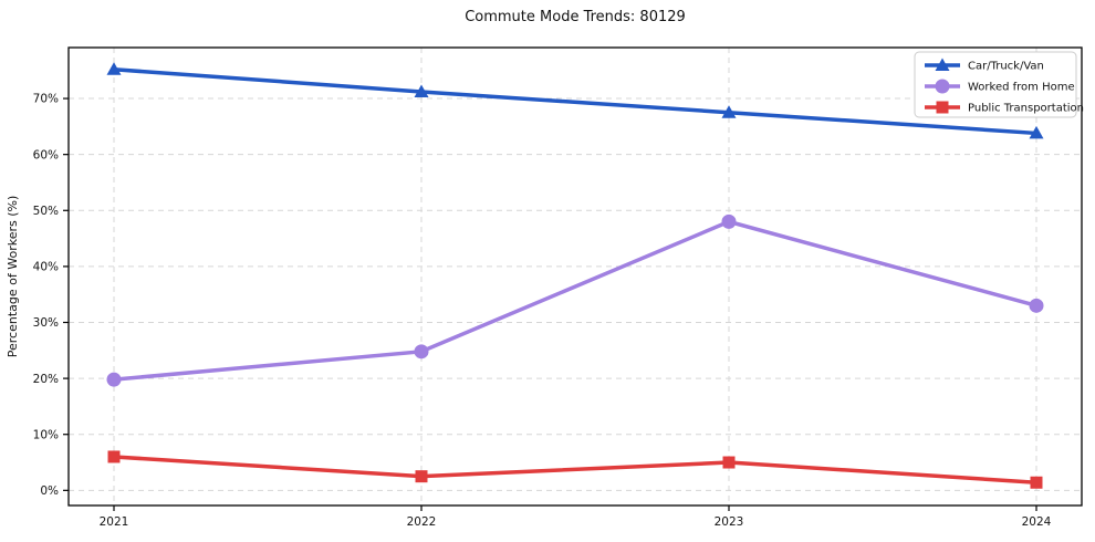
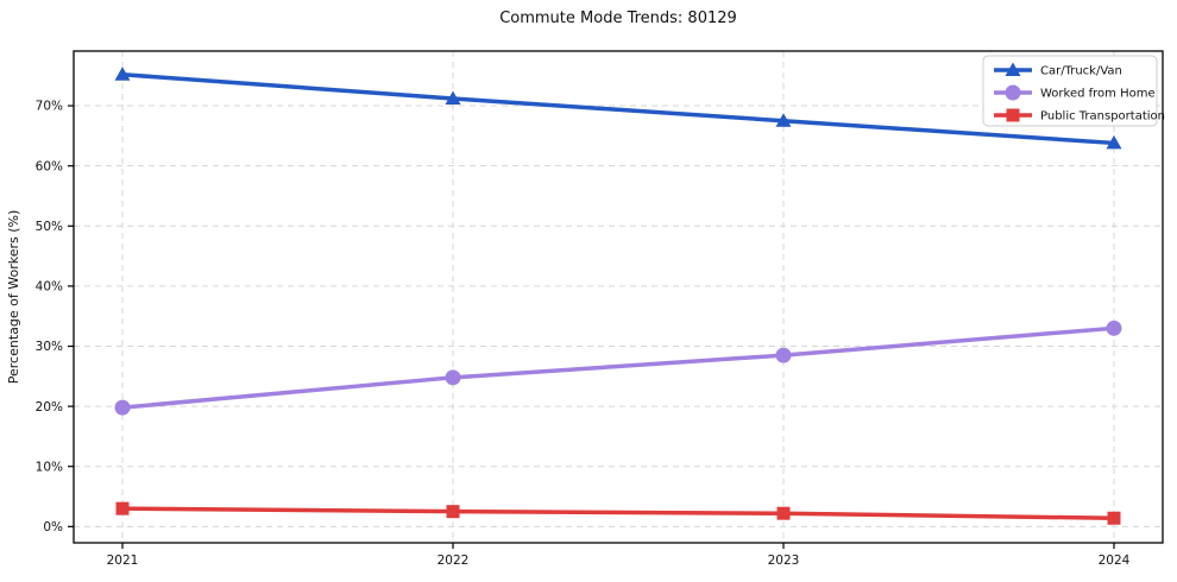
Public Transportation/2021: 6% -> 3%
Worked from Home/2023: 48% -> 28%
Public Transportation/2023: 5% -> 2%
